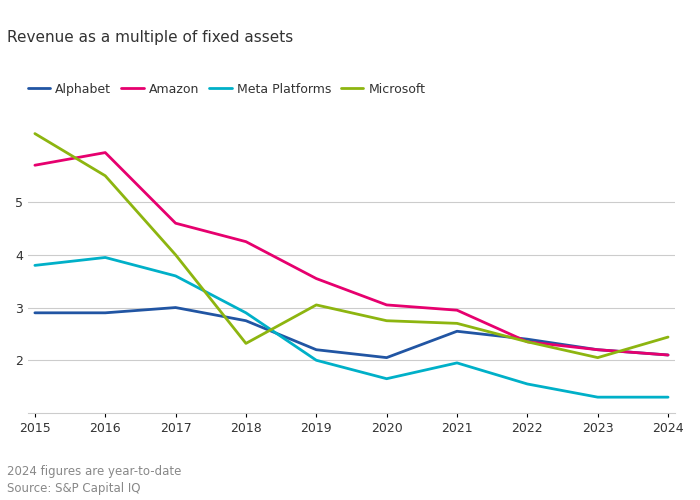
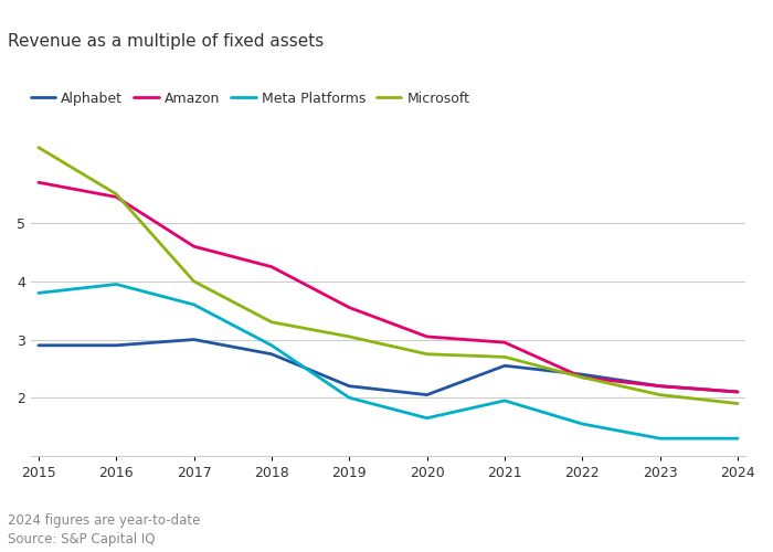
Amazon/2016: 5.94 -> 5.45
Microsoft/2018: 2.32 -> 3.30
Microsoft/2024: 2.44 -> 1.90
